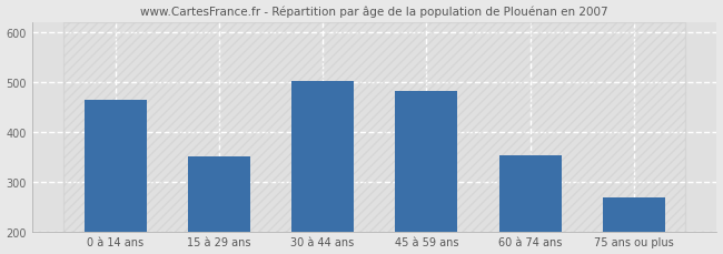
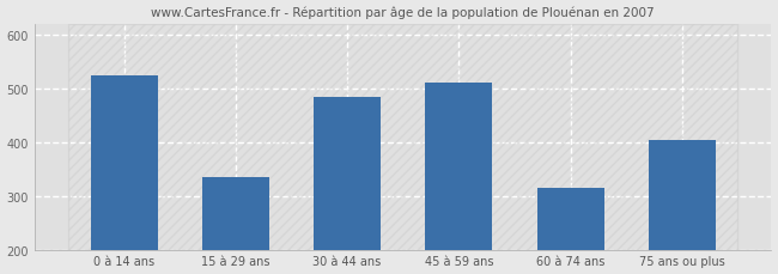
0 à 14 ans: 465 -> 525
15 à 29 ans: 350 -> 335
30 à 44 ans: 503 -> 485
45 à 59 ans: 483 -> 510
60 à 74 ans: 353 -> 315
75 ans ou plus: 268 -> 405
